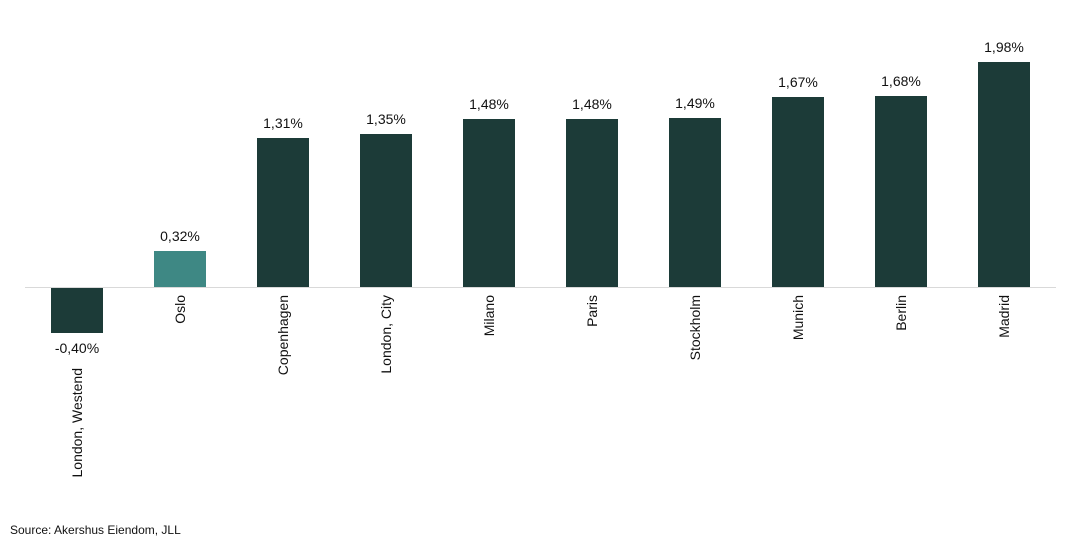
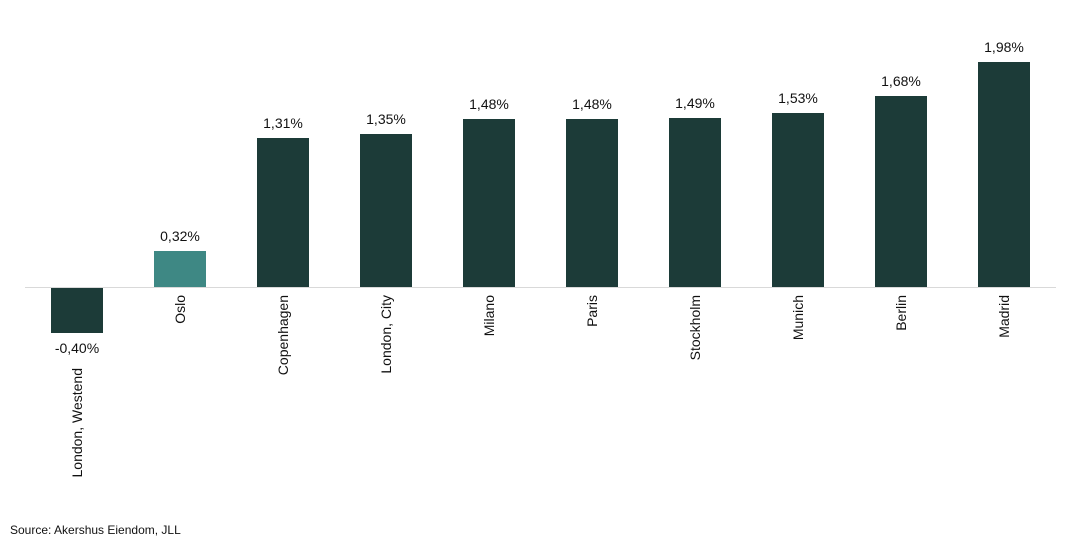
Munich: 1,67% -> 1,53%
